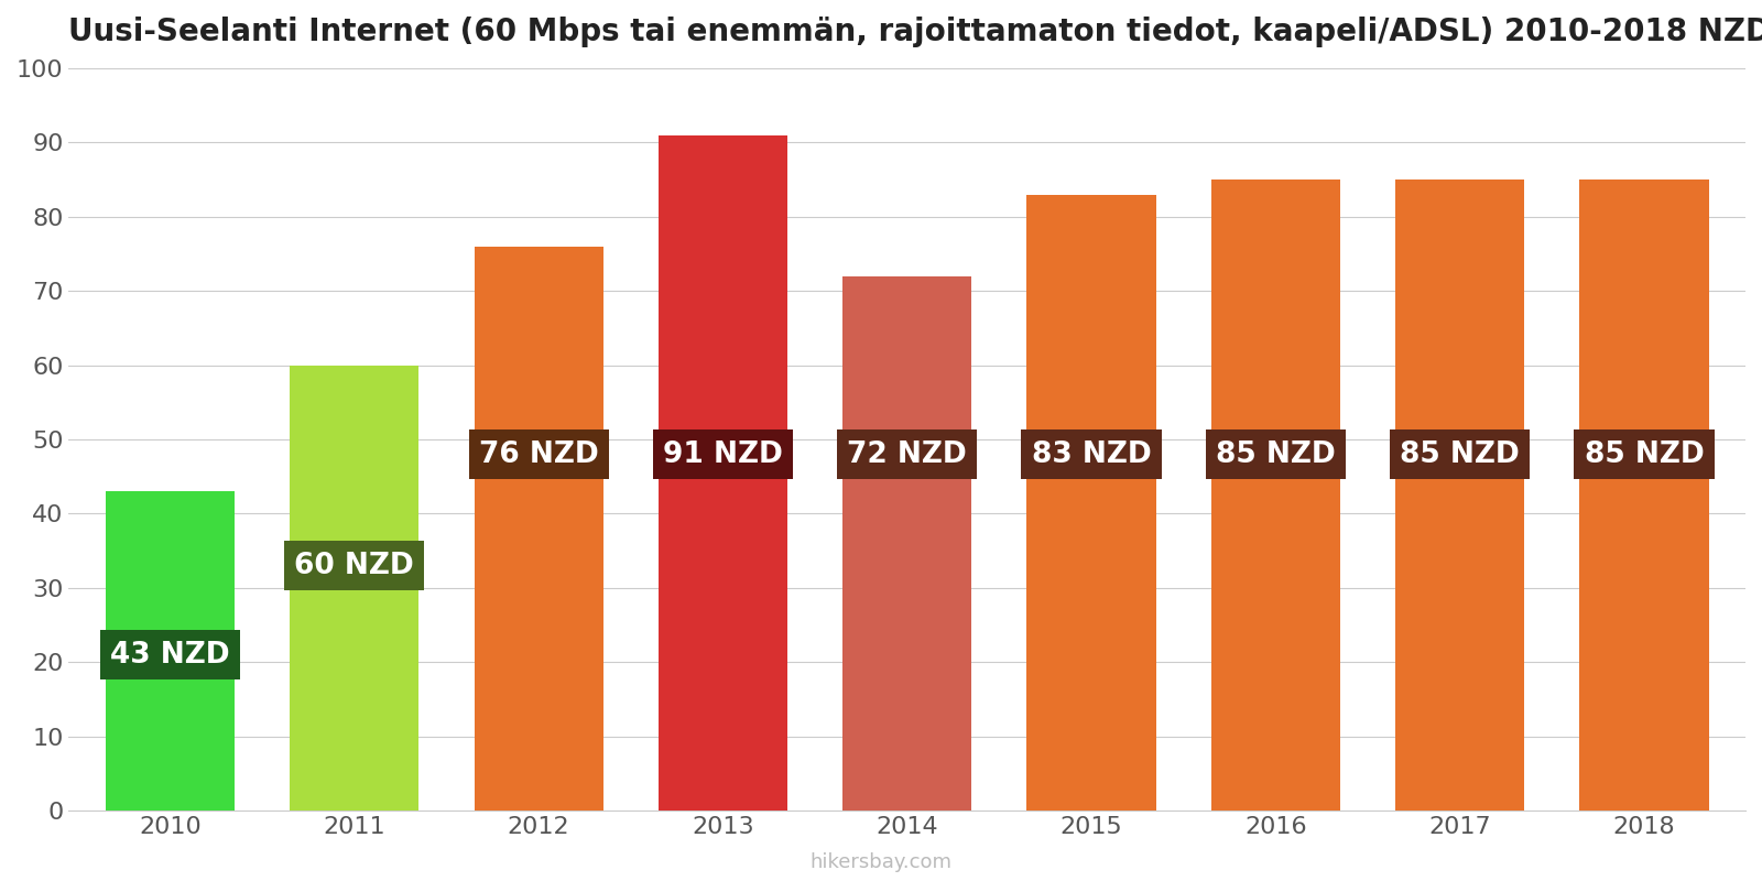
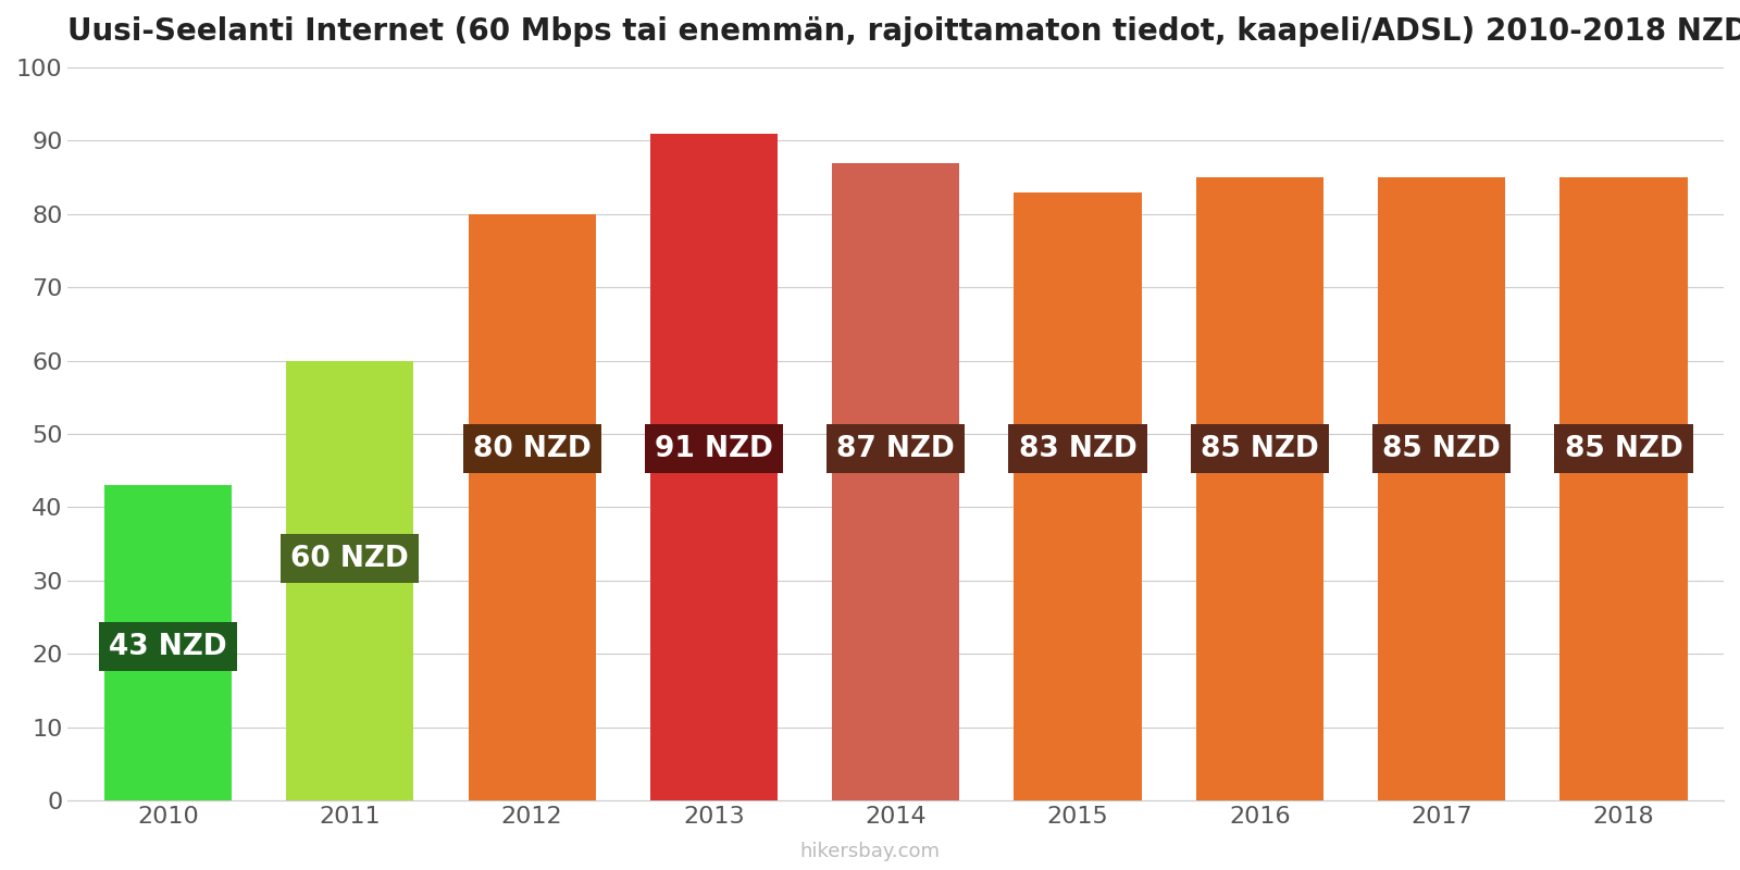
2012: 76 -> 80
2014: 72 -> 87
